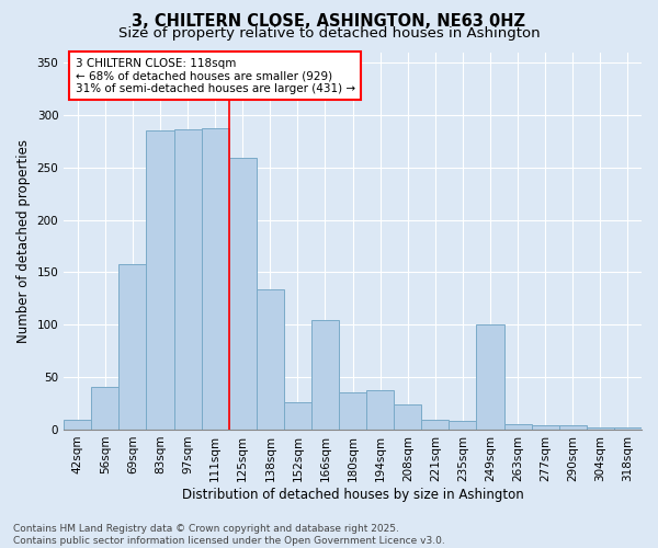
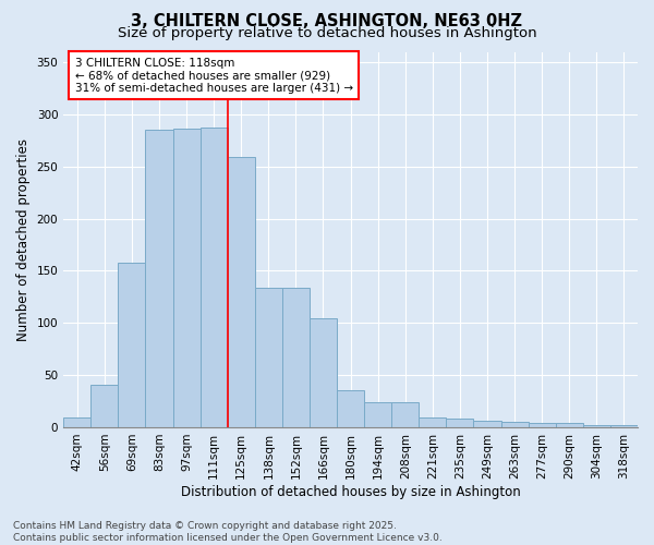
152sqm: 26 -> 134
194sqm: 38 -> 24
249sqm: 100 -> 6
